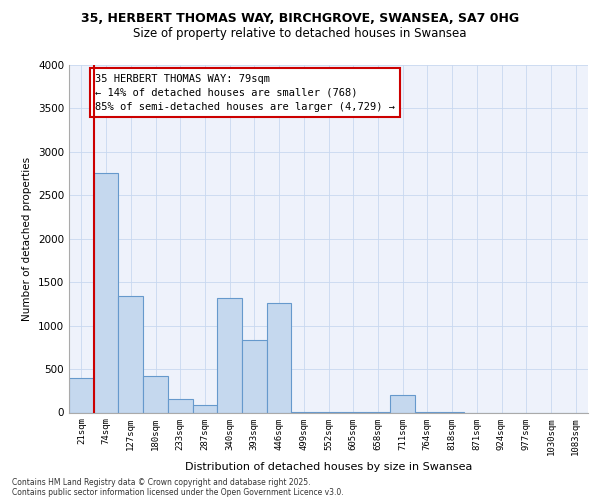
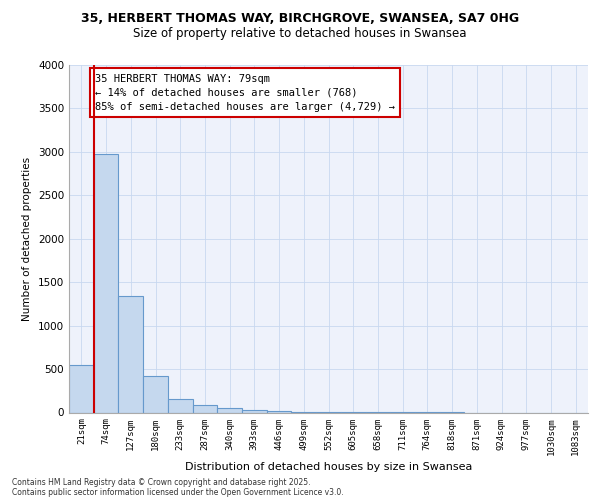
21sqm: 400 -> 550
74sqm: 2760 -> 2980
340sqm: 1320 -> 60
393sqm: 840 -> 30
446sqm: 1260 -> 20
711sqm: 200 -> 0
